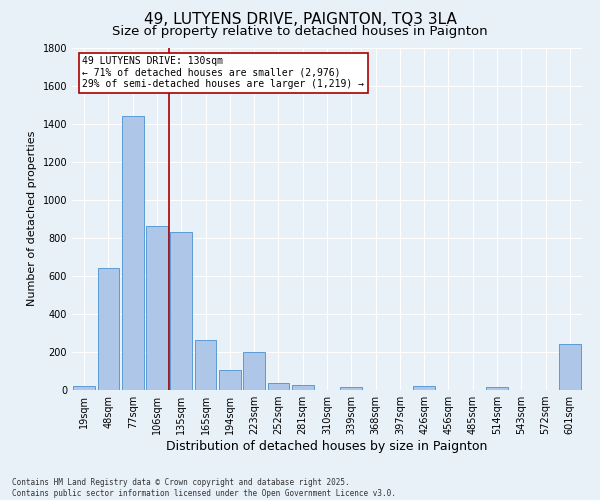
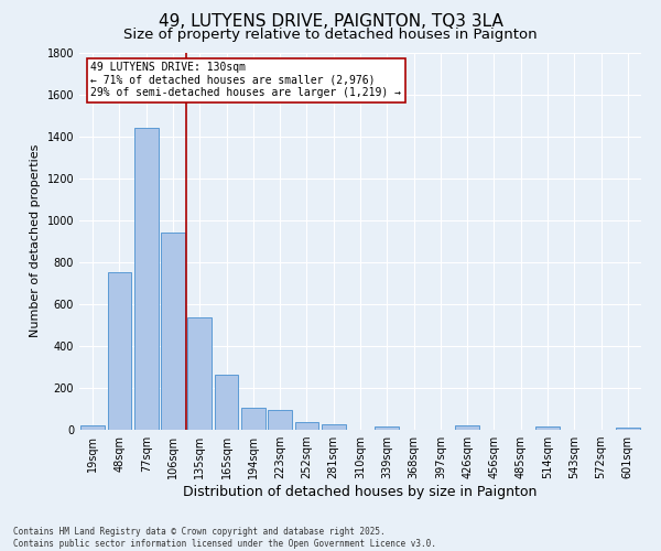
48sqm: 640 -> 750
106sqm: 860 -> 940
135sqm: 830 -> 540
223sqm: 200 -> 100
601sqm: 240 -> 10
